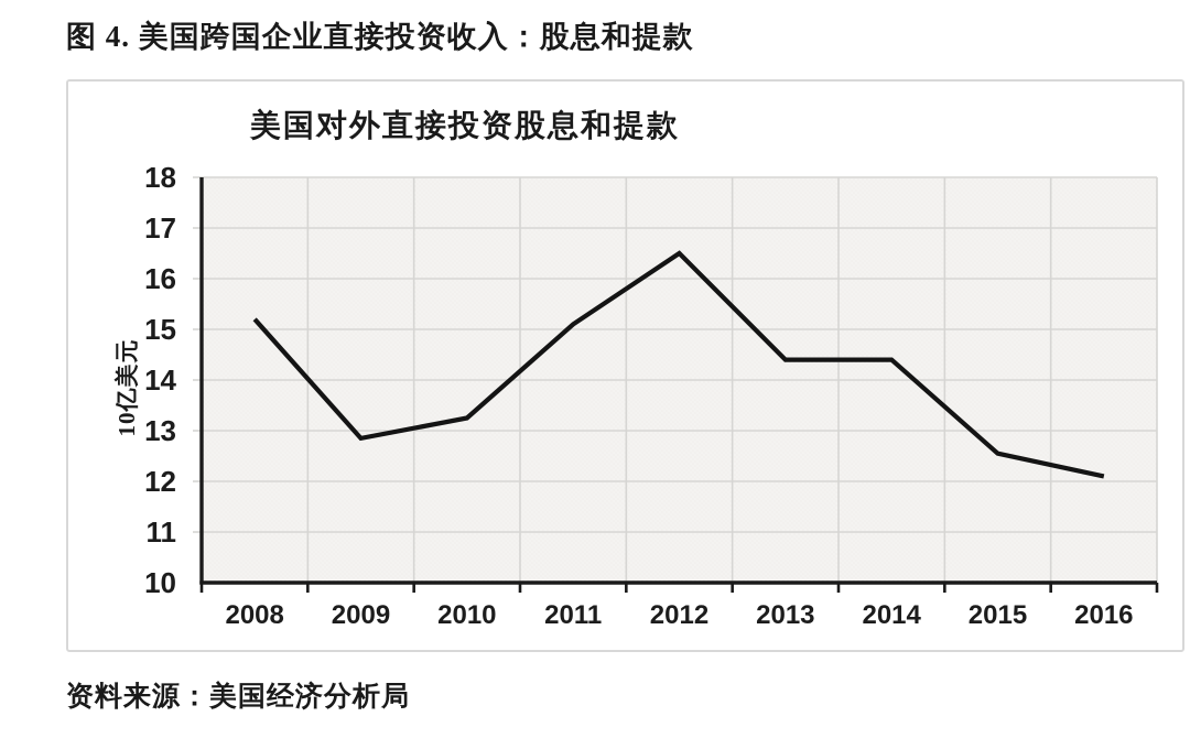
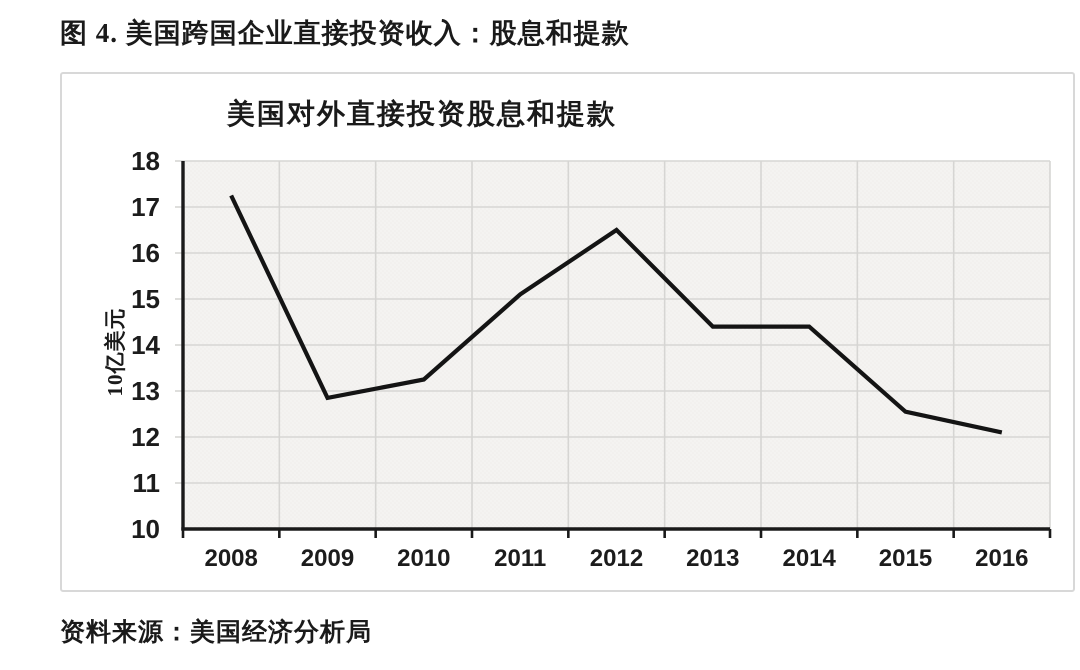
2008: 15.2 -> 17.2
